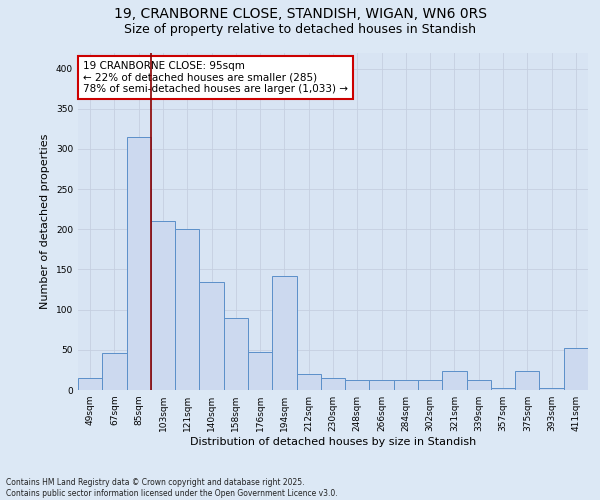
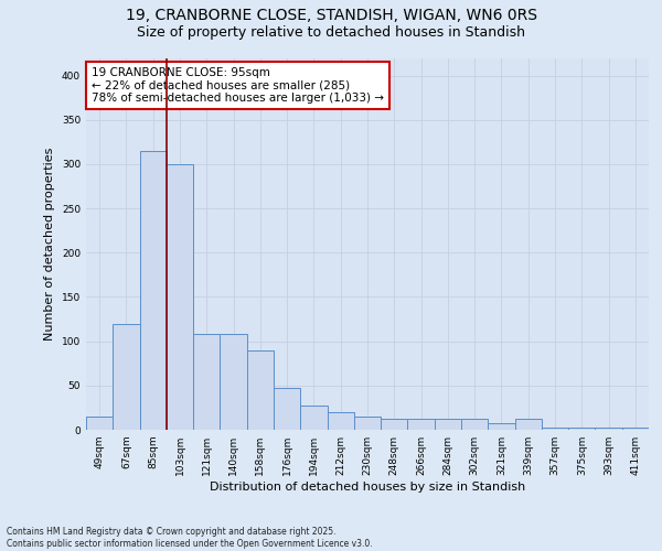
67sqm: 46 -> 120
103sqm: 210 -> 300
121sqm: 200 -> 108
140sqm: 134 -> 108
194sqm: 142 -> 27
321sqm: 24 -> 7
375sqm: 24 -> 3
411sqm: 52 -> 3
